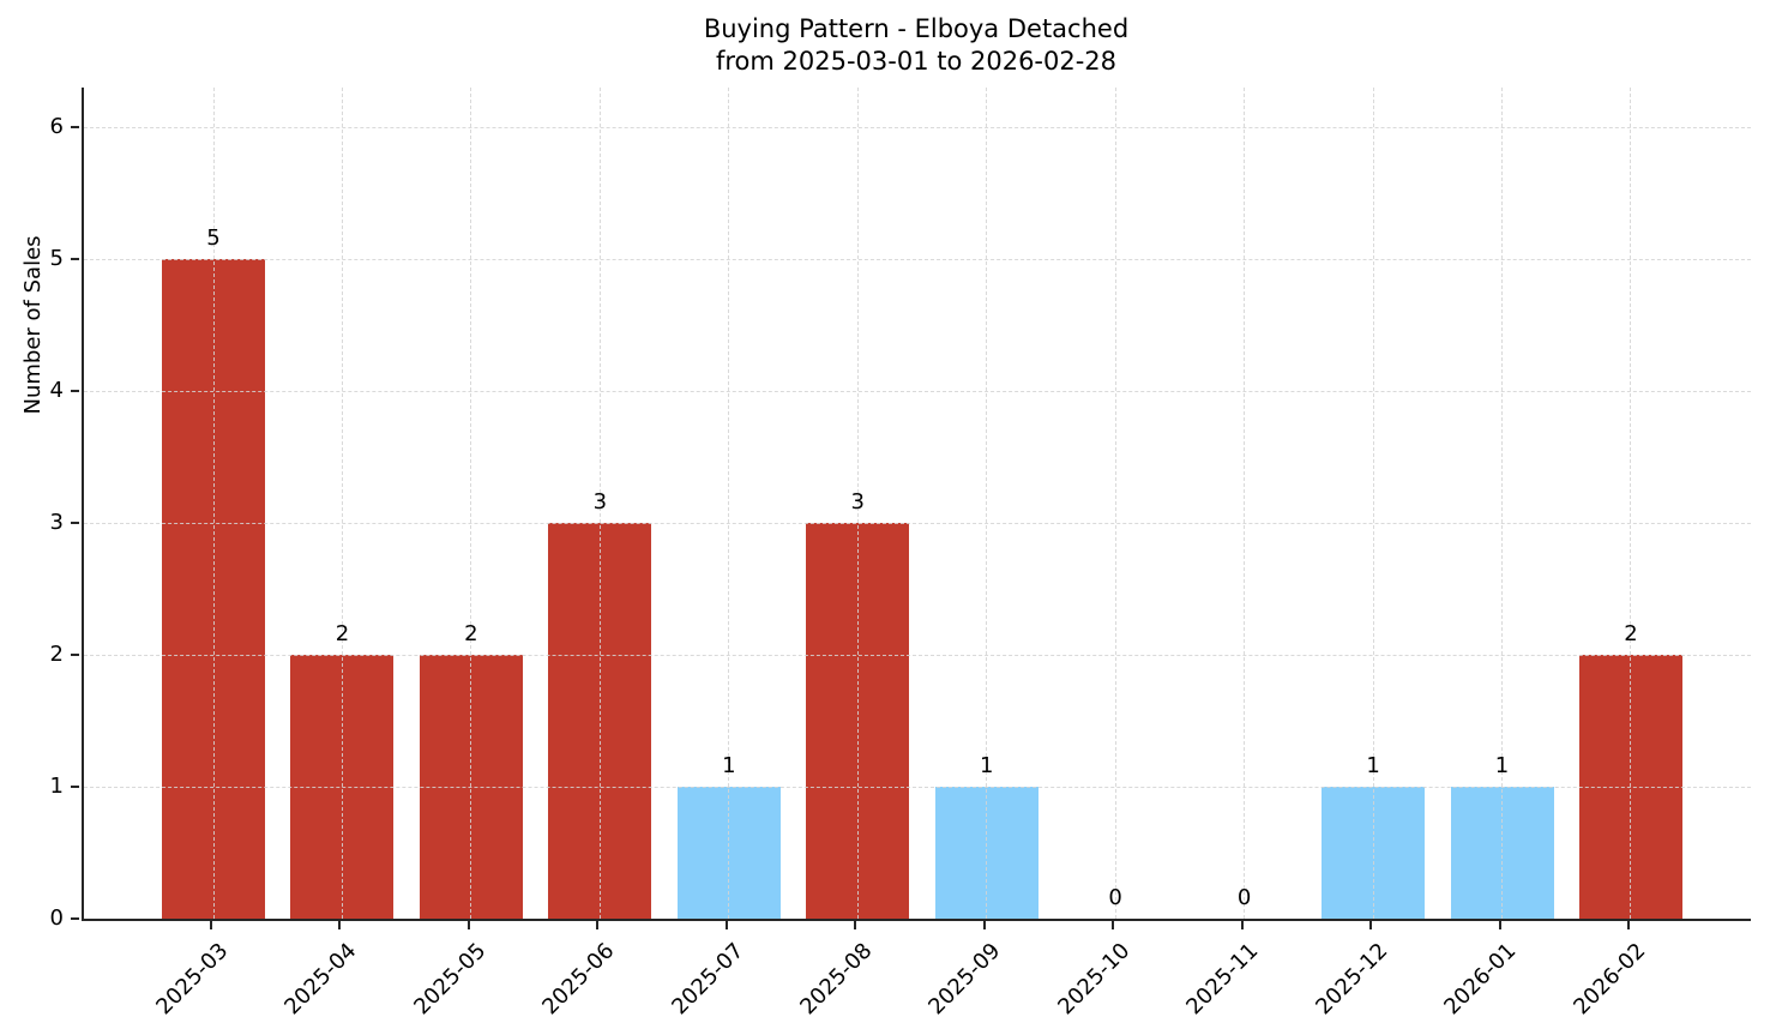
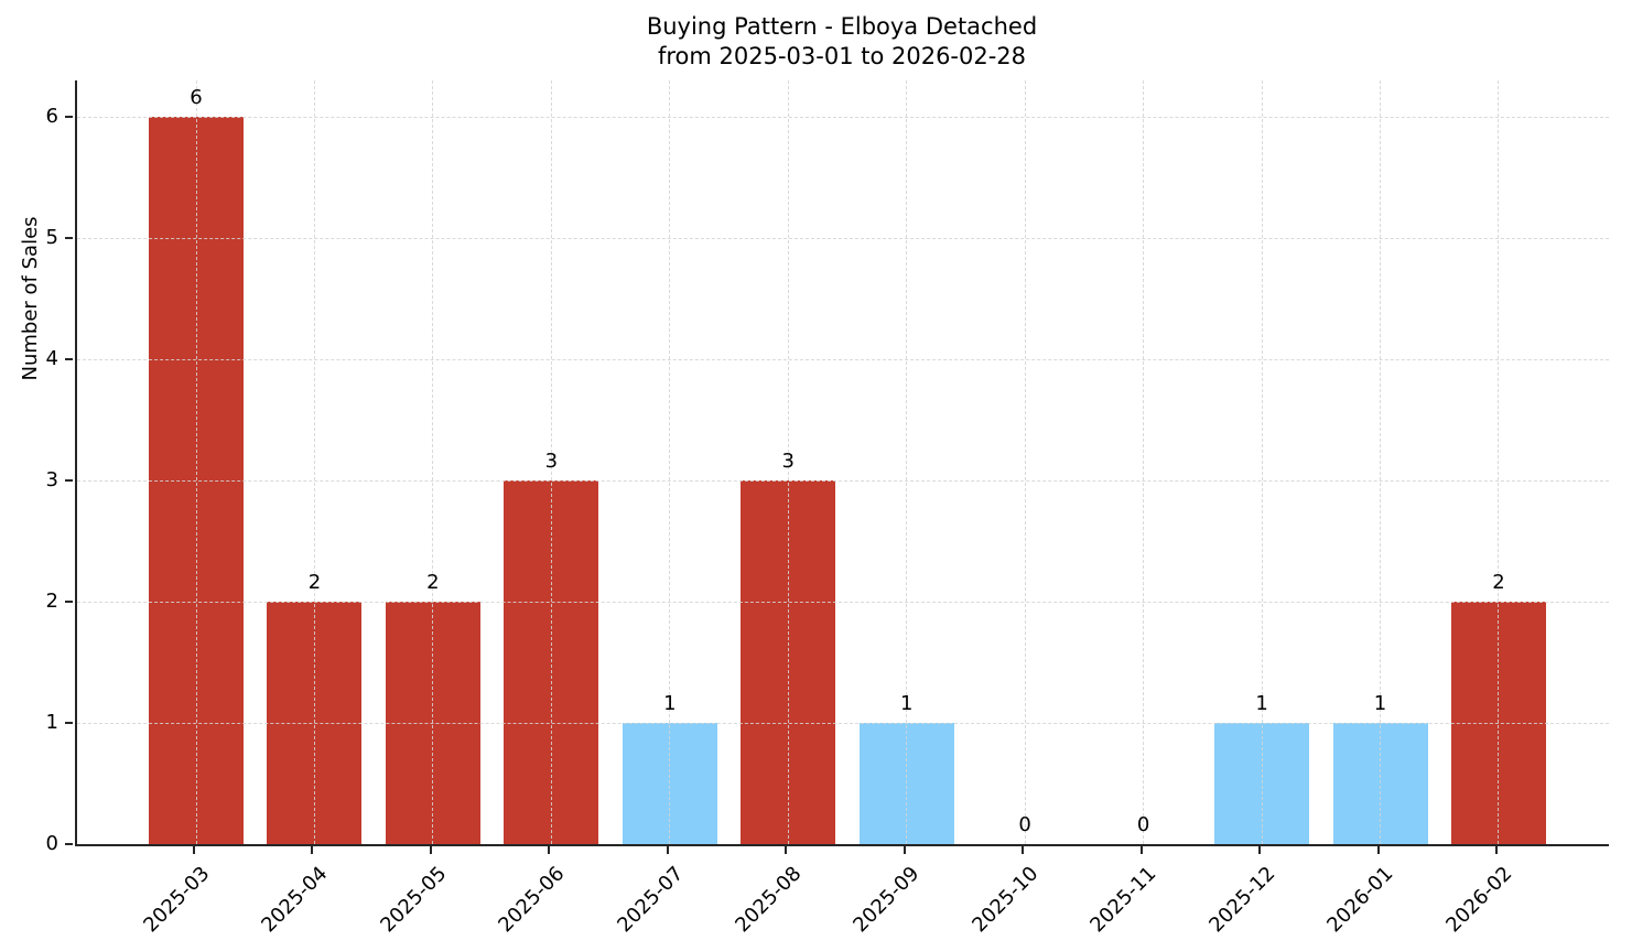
2025-03: 5 -> 6
